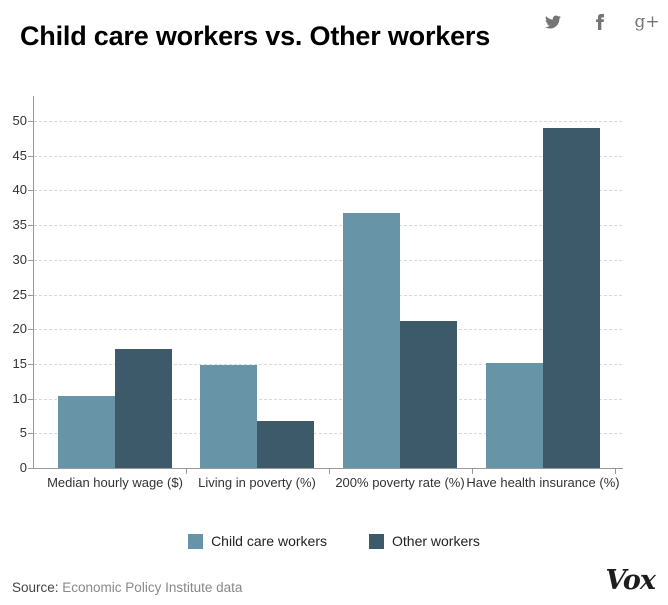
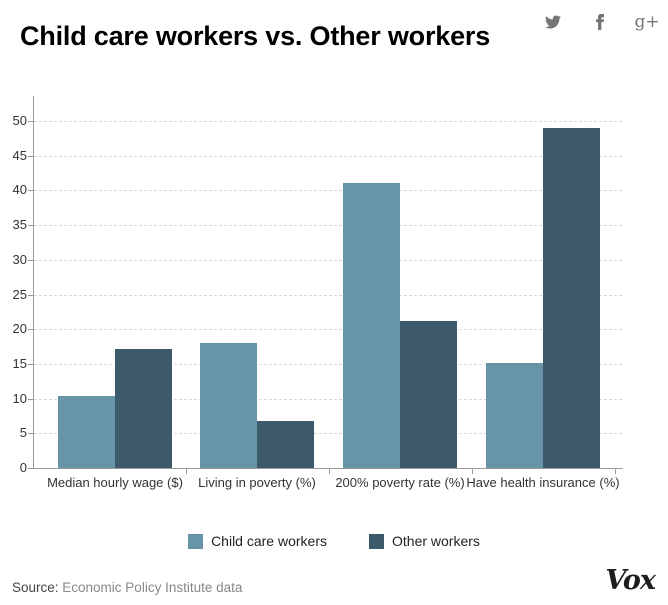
Child care workers/Living in poverty (%): 15 -> 18
Child care workers/200% poverty rate (%): 37 -> 41
